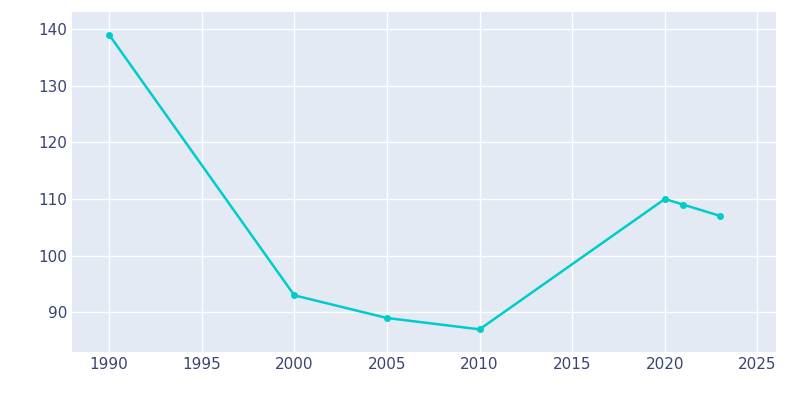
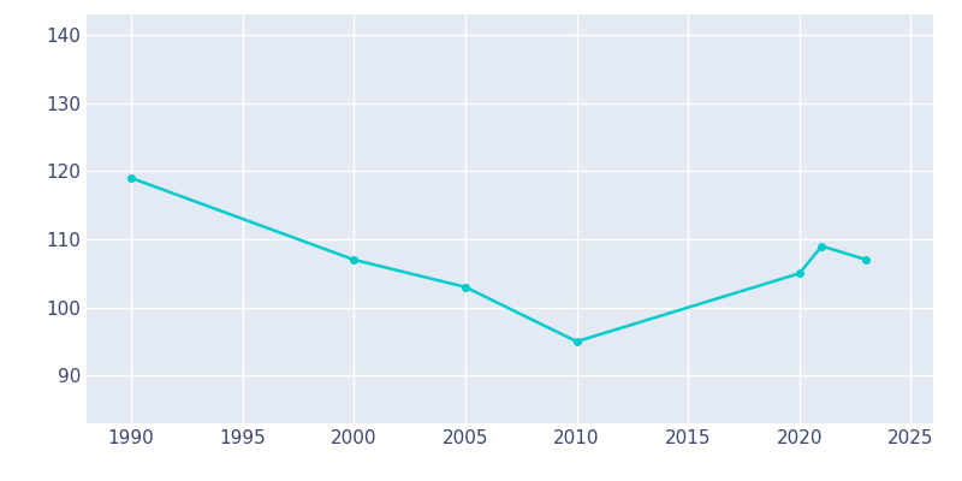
1990: 139 -> 119
2000: 93 -> 107
2005: 89 -> 103
2010: 87 -> 95
2020: 110 -> 105
